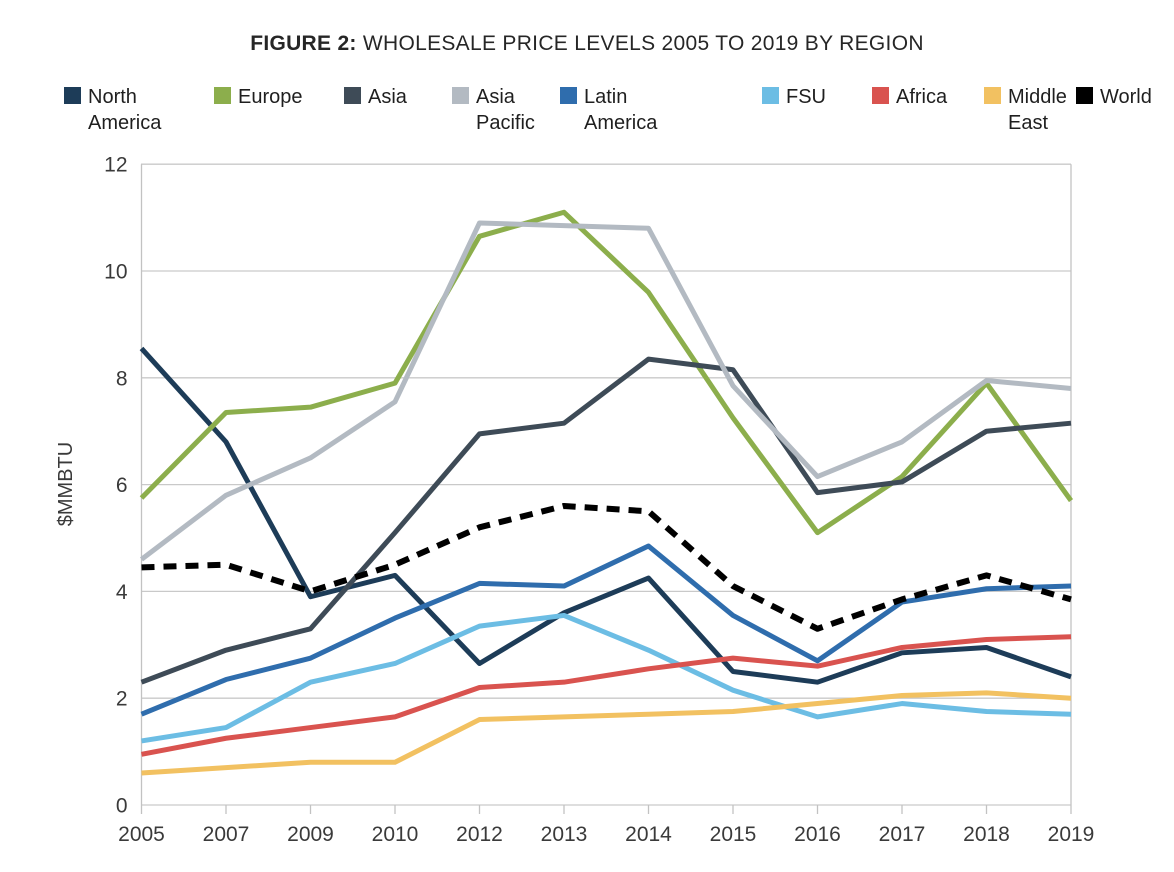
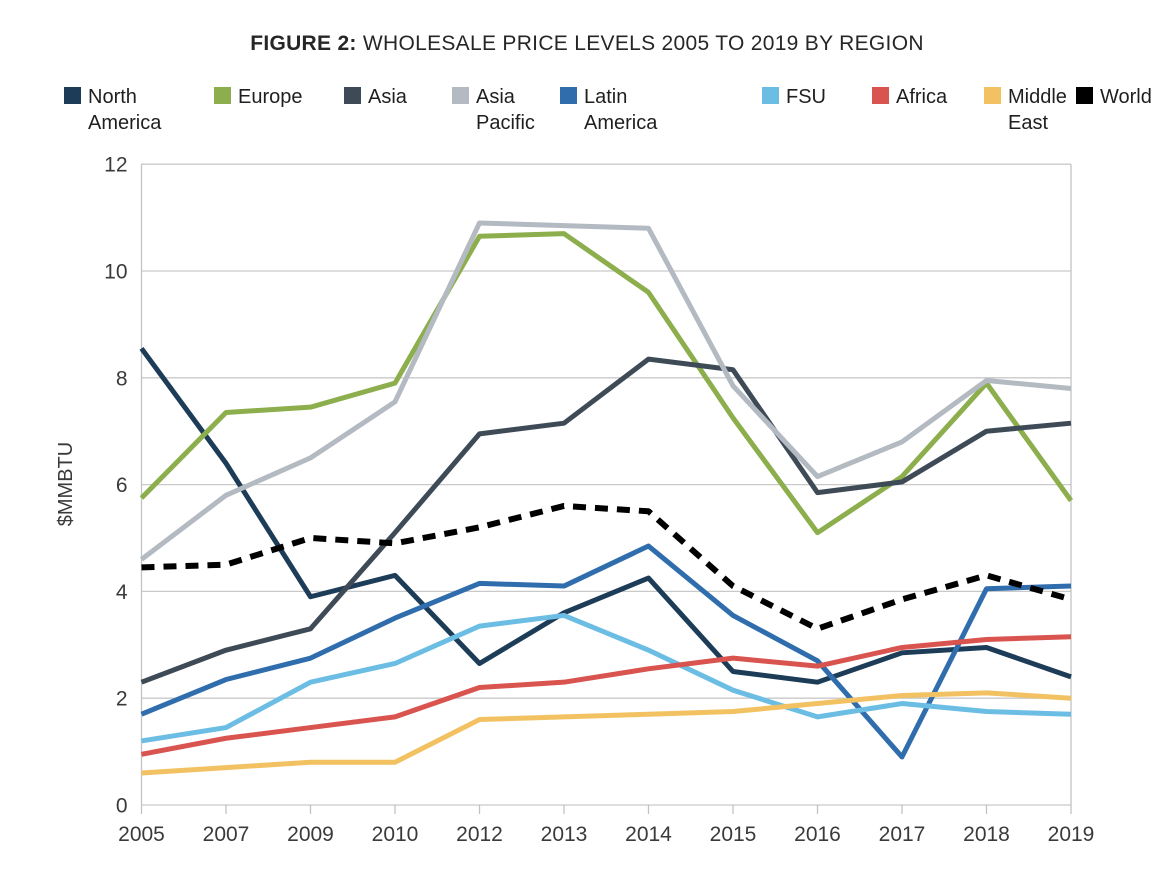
North America/2007: 6.8 -> 6.4
World/2009: 4.0 -> 5.0
World/2010: 4.5 -> 4.9
Europe/2013: 11.1 -> 10.7
Latin America/2017: 3.8 -> 0.9
